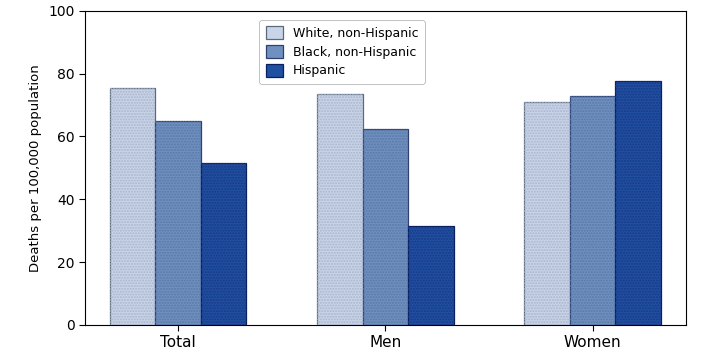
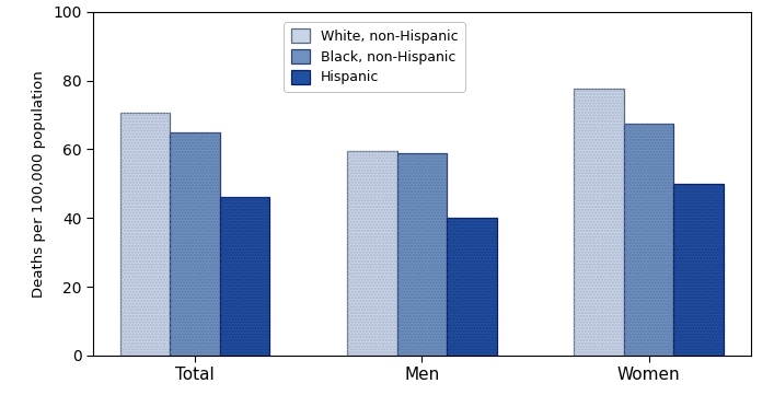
White, non-Hispanic/Total: 75.5 -> 70.8
Hispanic/Total: 51.5 -> 46.0
White, non-Hispanic/Men: 73.5 -> 59.4
Black, non-Hispanic/Men: 62.5 -> 58.8
Hispanic/Men: 31.5 -> 40.0
White, non-Hispanic/Women: 71.0 -> 77.6
Black, non-Hispanic/Women: 73.0 -> 67.4
Hispanic/Women: 77.5 -> 49.8
